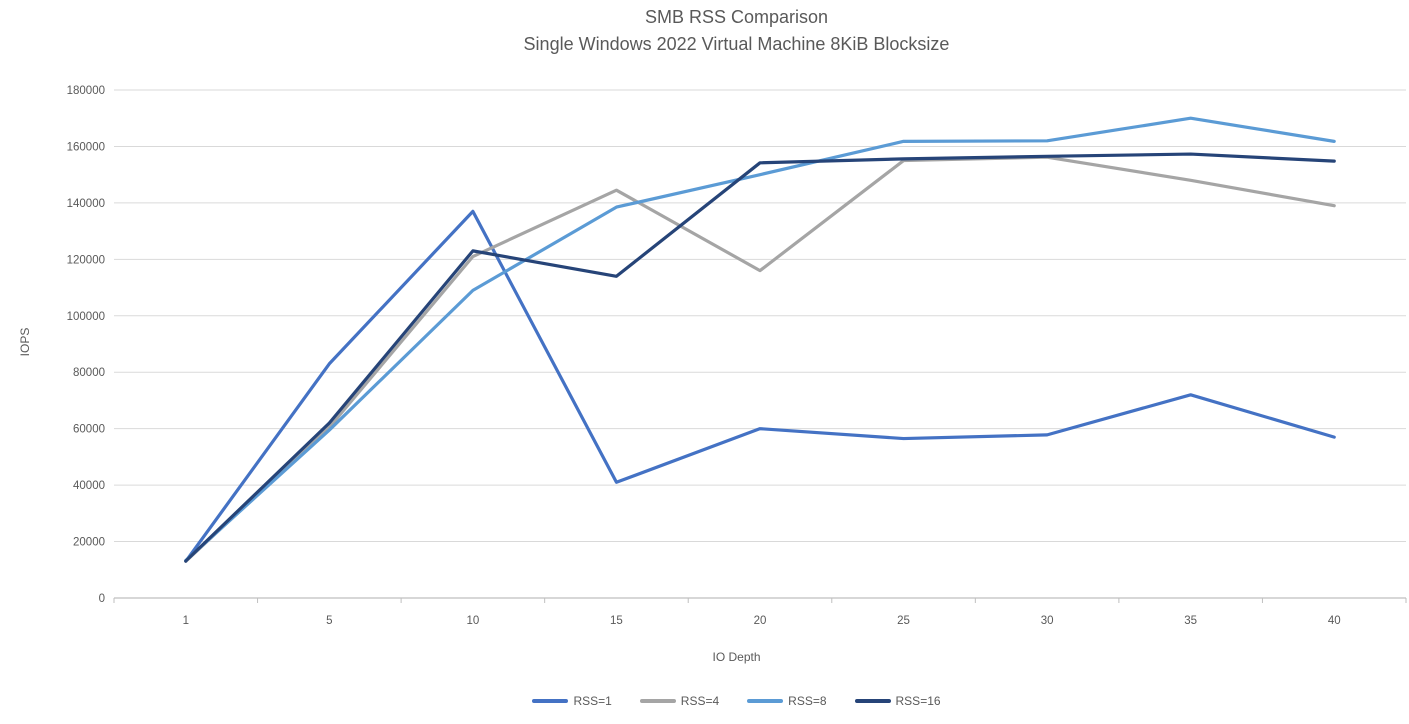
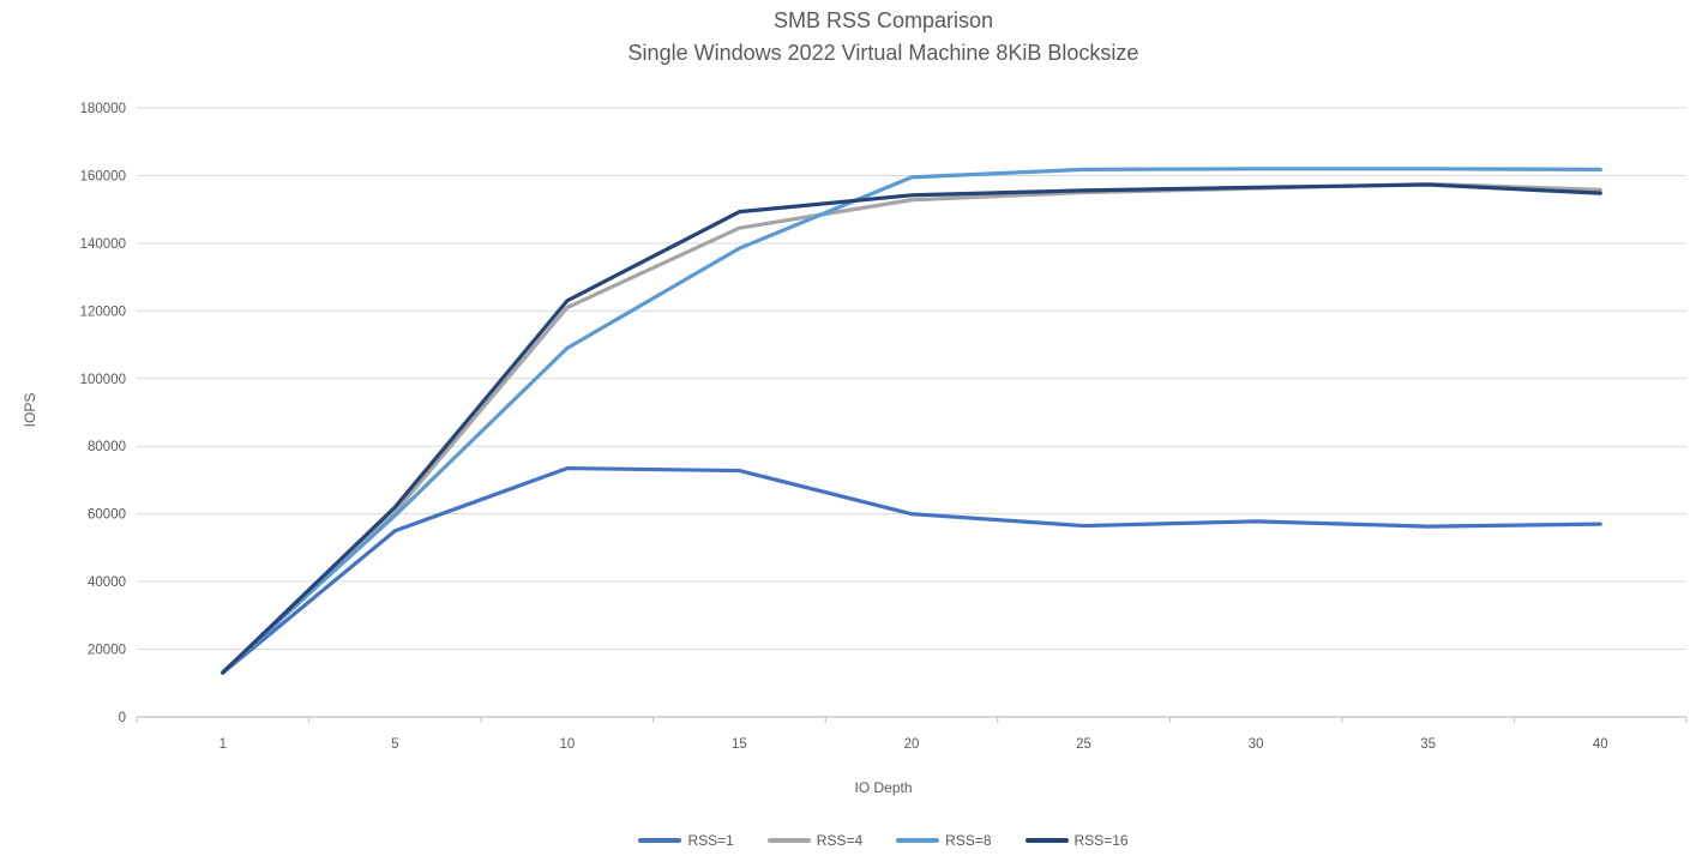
RSS=1/5: 83000 -> 55000
RSS=1/10: 137000 -> 74000
RSS=1/15: 41000 -> 73000
RSS=16/15: 114000 -> 149000
RSS=4/20: 116000 -> 153000
RSS=8/20: 150000 -> 160000
RSS=1/35: 72000 -> 56000
RSS=4/35: 148000 -> 158000
RSS=8/35: 170000 -> 162000
RSS=4/40: 139000 -> 156000
